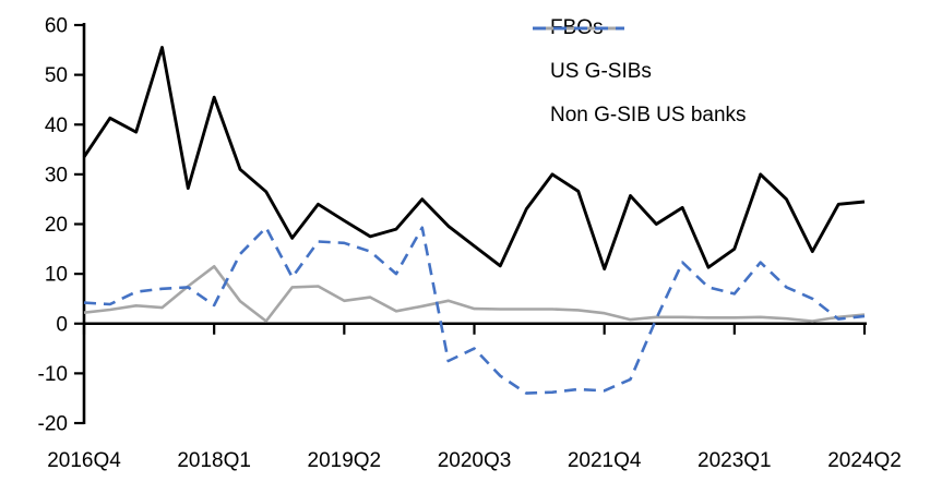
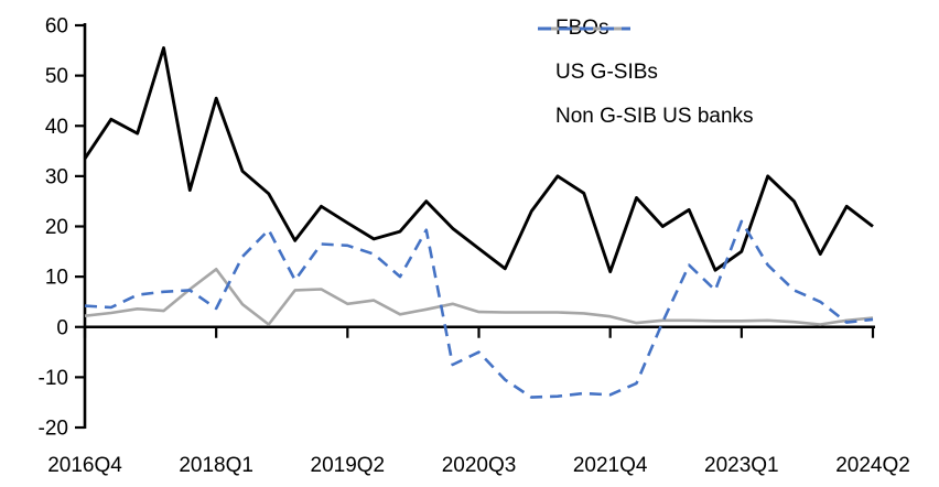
Non G-SIB US banks/2023Q1: 6 -> 21
FBOs/2024Q2: 24 -> 20
